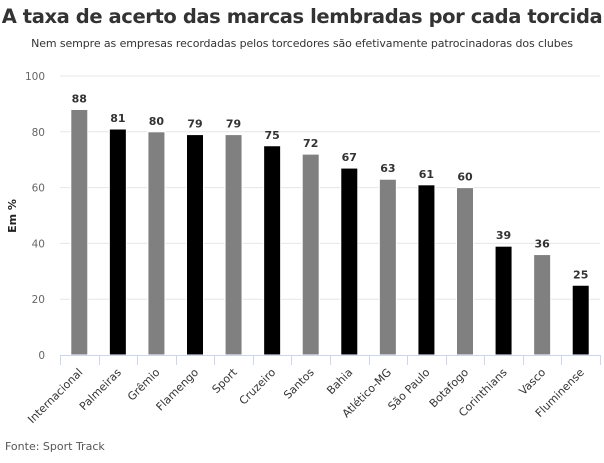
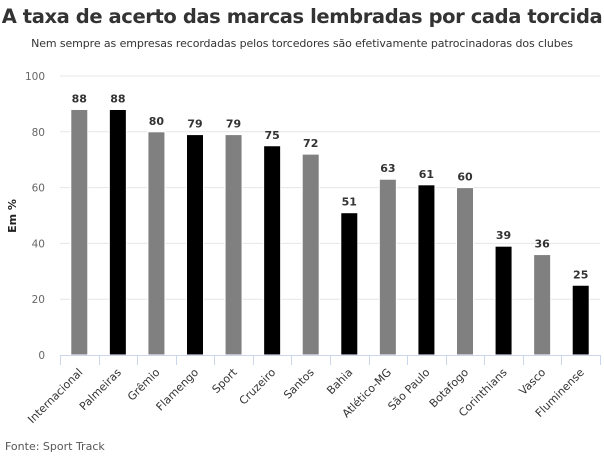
Palmeiras: 81 -> 88
Bahia: 67 -> 51
